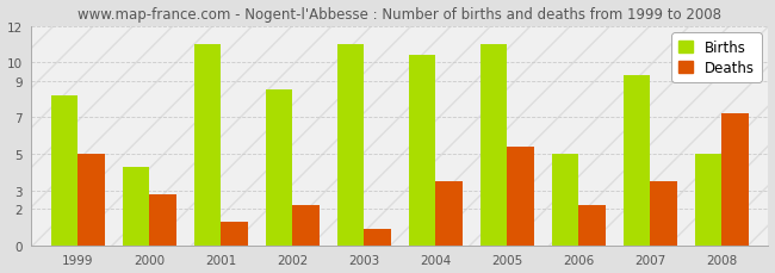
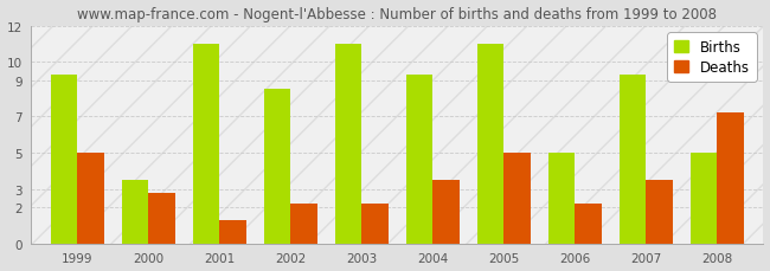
Births/1999: 8.2 -> 9.3
Births/2000: 4.3 -> 3.5
Deaths/2003: 0.9 -> 2.2
Births/2004: 10.4 -> 9.3
Deaths/2005: 5.4 -> 5.0
